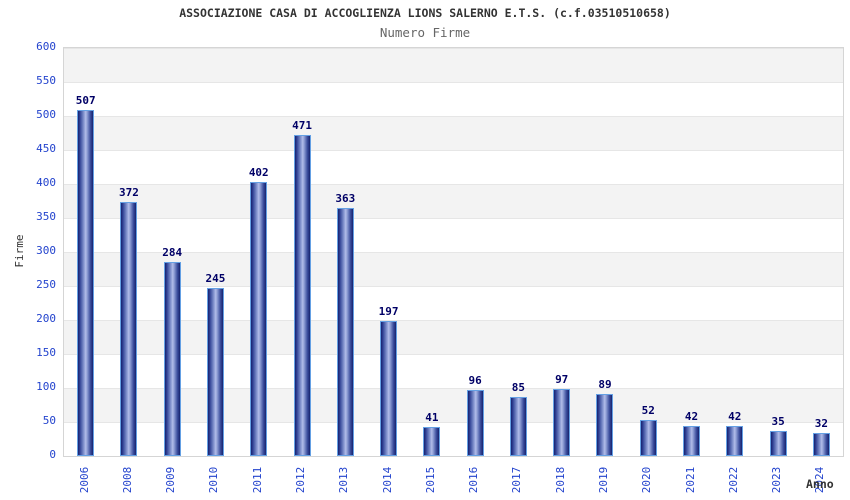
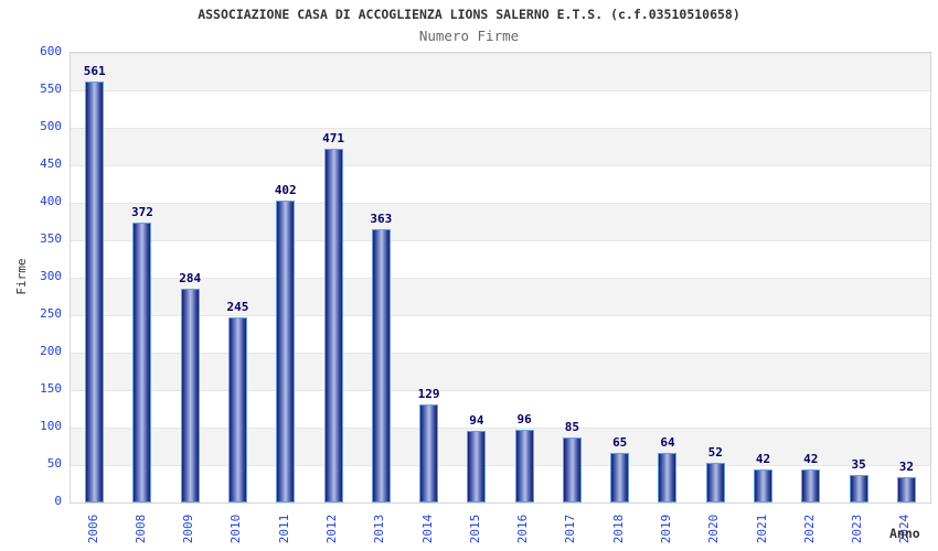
2006: 507 -> 561
2014: 197 -> 129
2015: 41 -> 94
2018: 97 -> 65
2019: 89 -> 64
